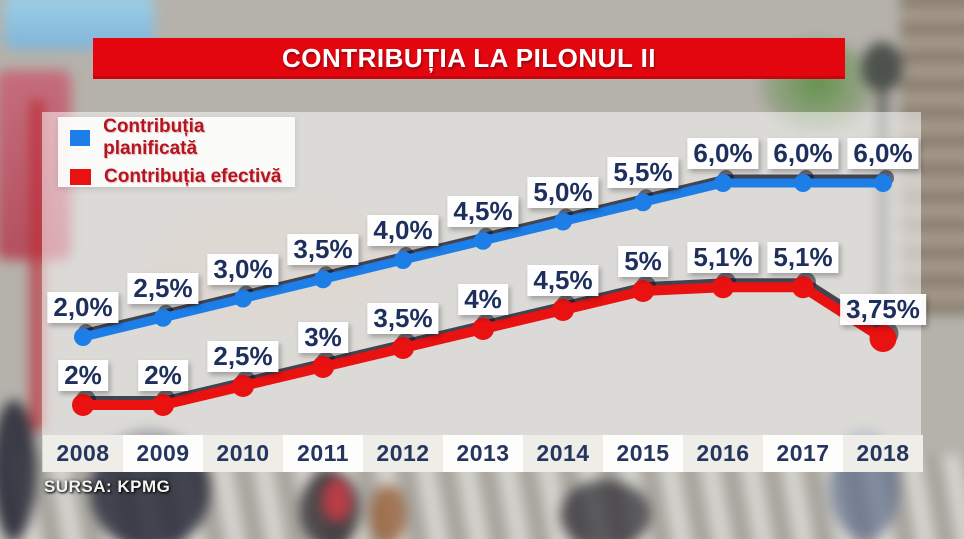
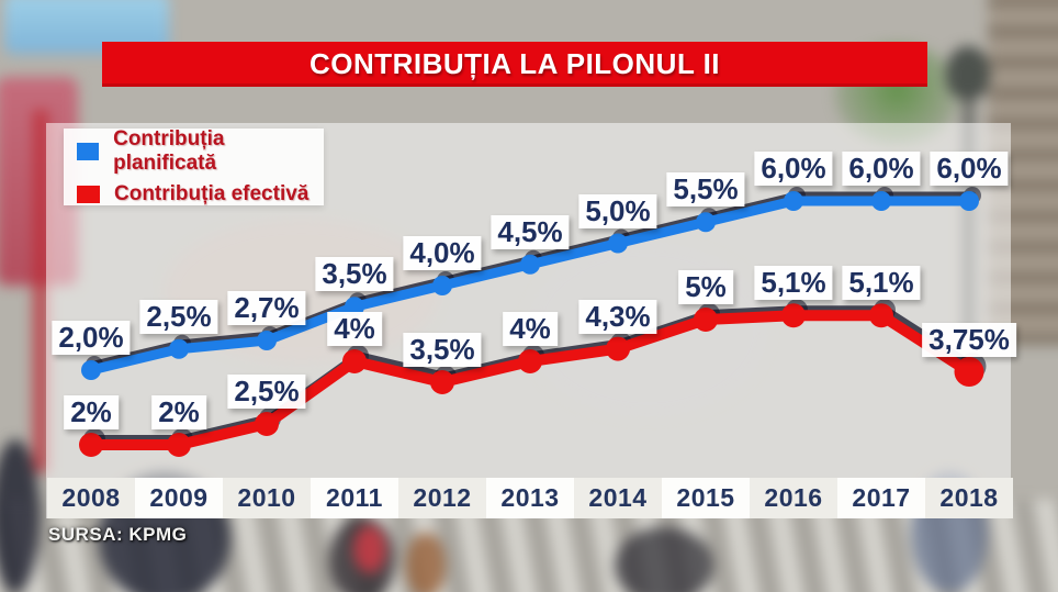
Contribuția planificată/2010: 3,0% -> 2,7%
Contribuția efectivă/2011: 3% -> 4%
Contribuția efectivă/2014: 4,5% -> 4,3%
